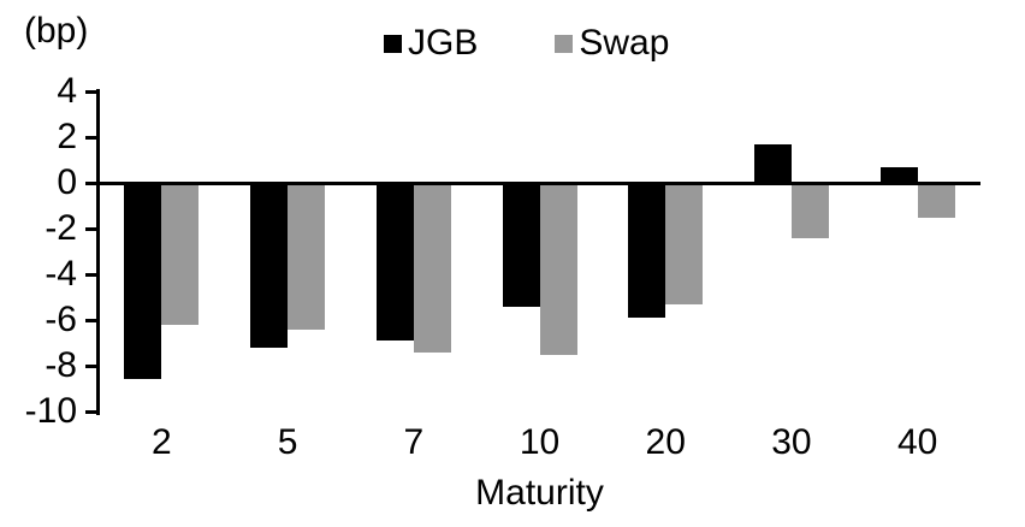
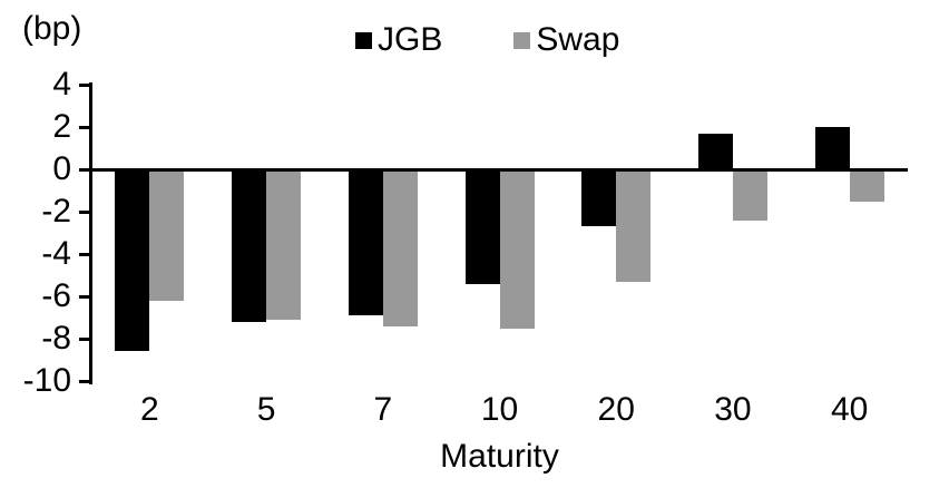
Swap/5: -6.4 -> -7.1
JGB/20: -5.9 -> -2.7
JGB/40: 0.7 -> 2.0
